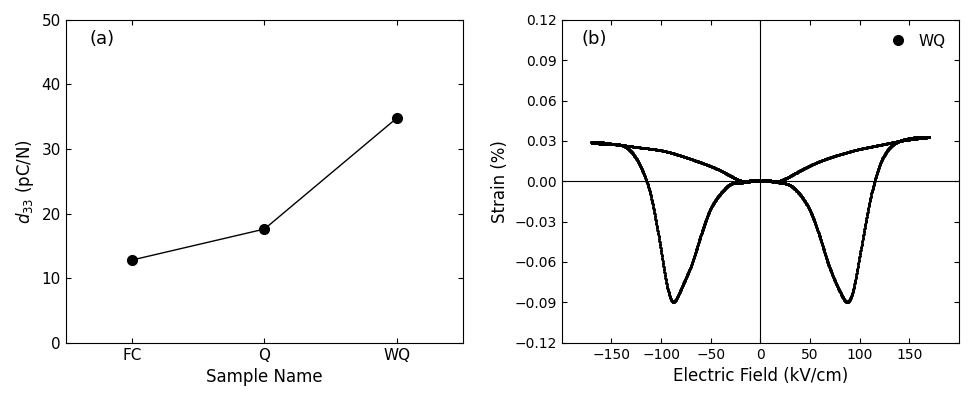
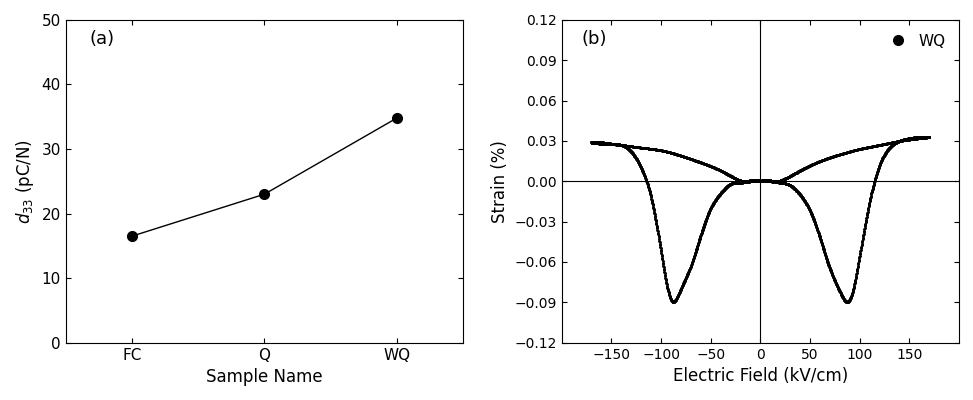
FC: 12.8 -> 16.5
Q: 17.6 -> 23.0
